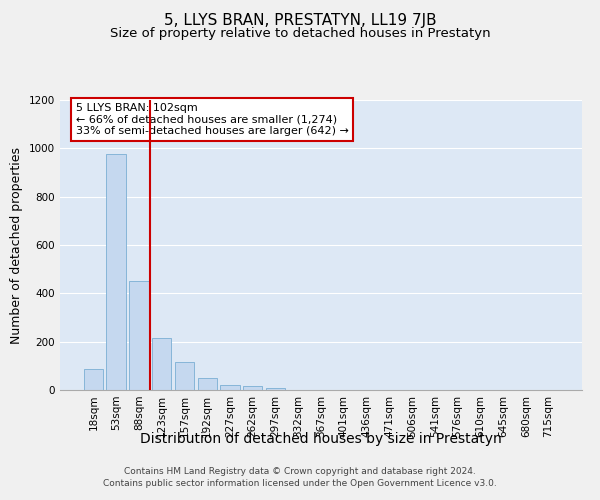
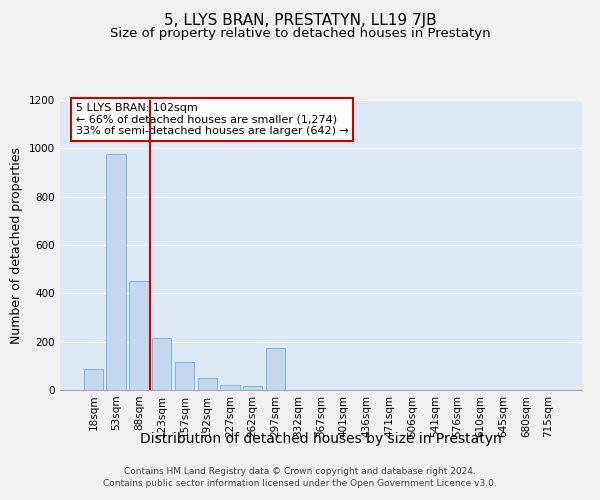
297sqm: 10 -> 175
